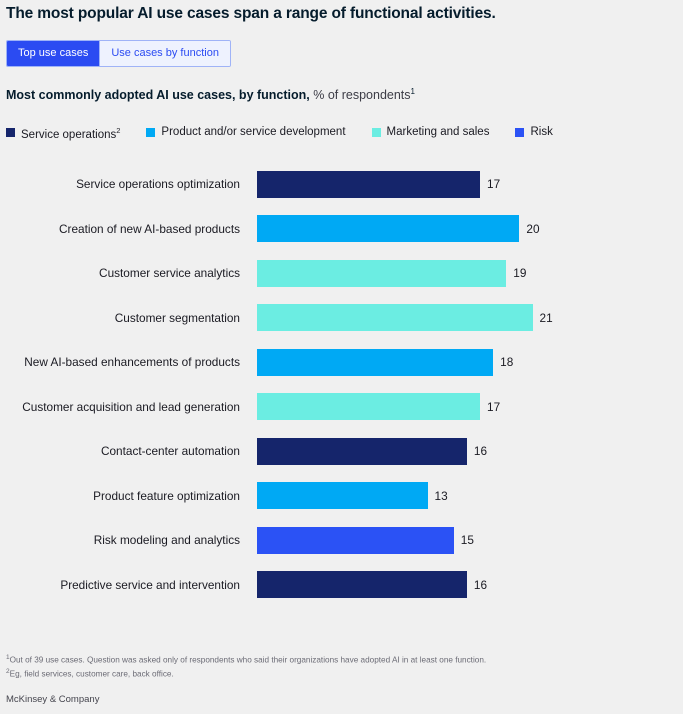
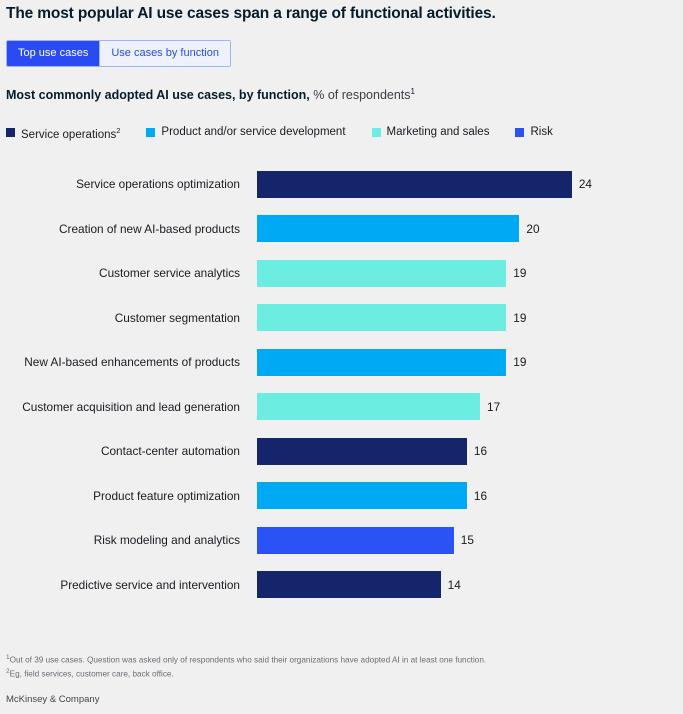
Service operations optimization: 17 -> 24
Customer segmentation: 21 -> 19
New AI-based enhancements of products: 18 -> 19
Product feature optimization: 13 -> 16
Predictive service and intervention: 16 -> 14
